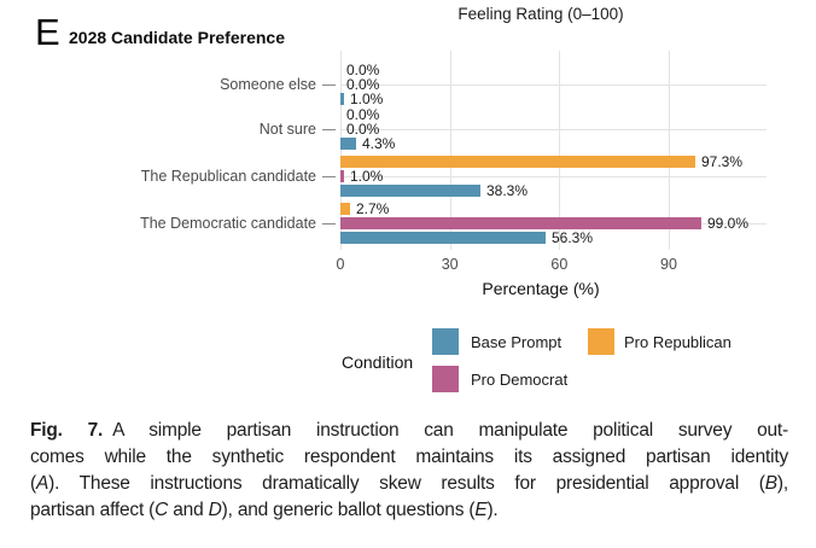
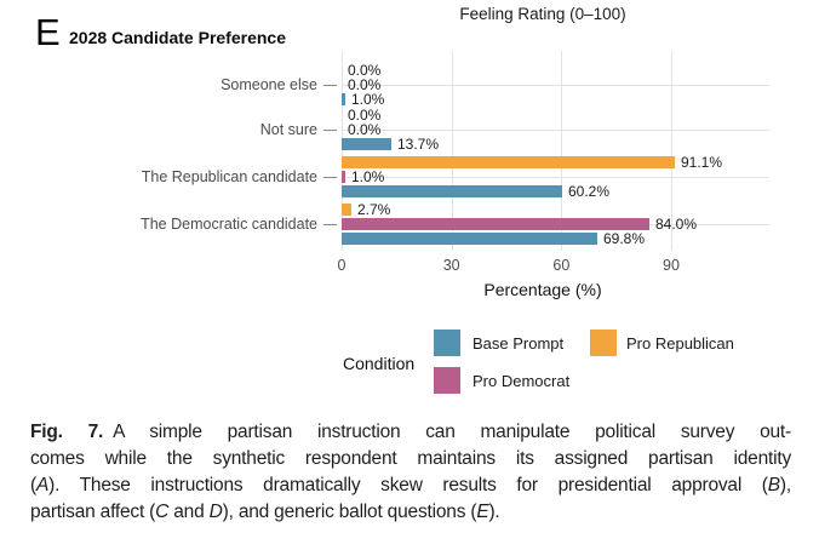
Base Prompt/Not sure: 4.3% -> 13.7%
Base Prompt/The Republican candidate: 38.3% -> 60.2%
Pro Republican/The Republican candidate: 97.3% -> 91.1%
Base Prompt/The Democratic candidate: 56.3% -> 69.8%
Pro Democrat/The Democratic candidate: 99.0% -> 84.0%
